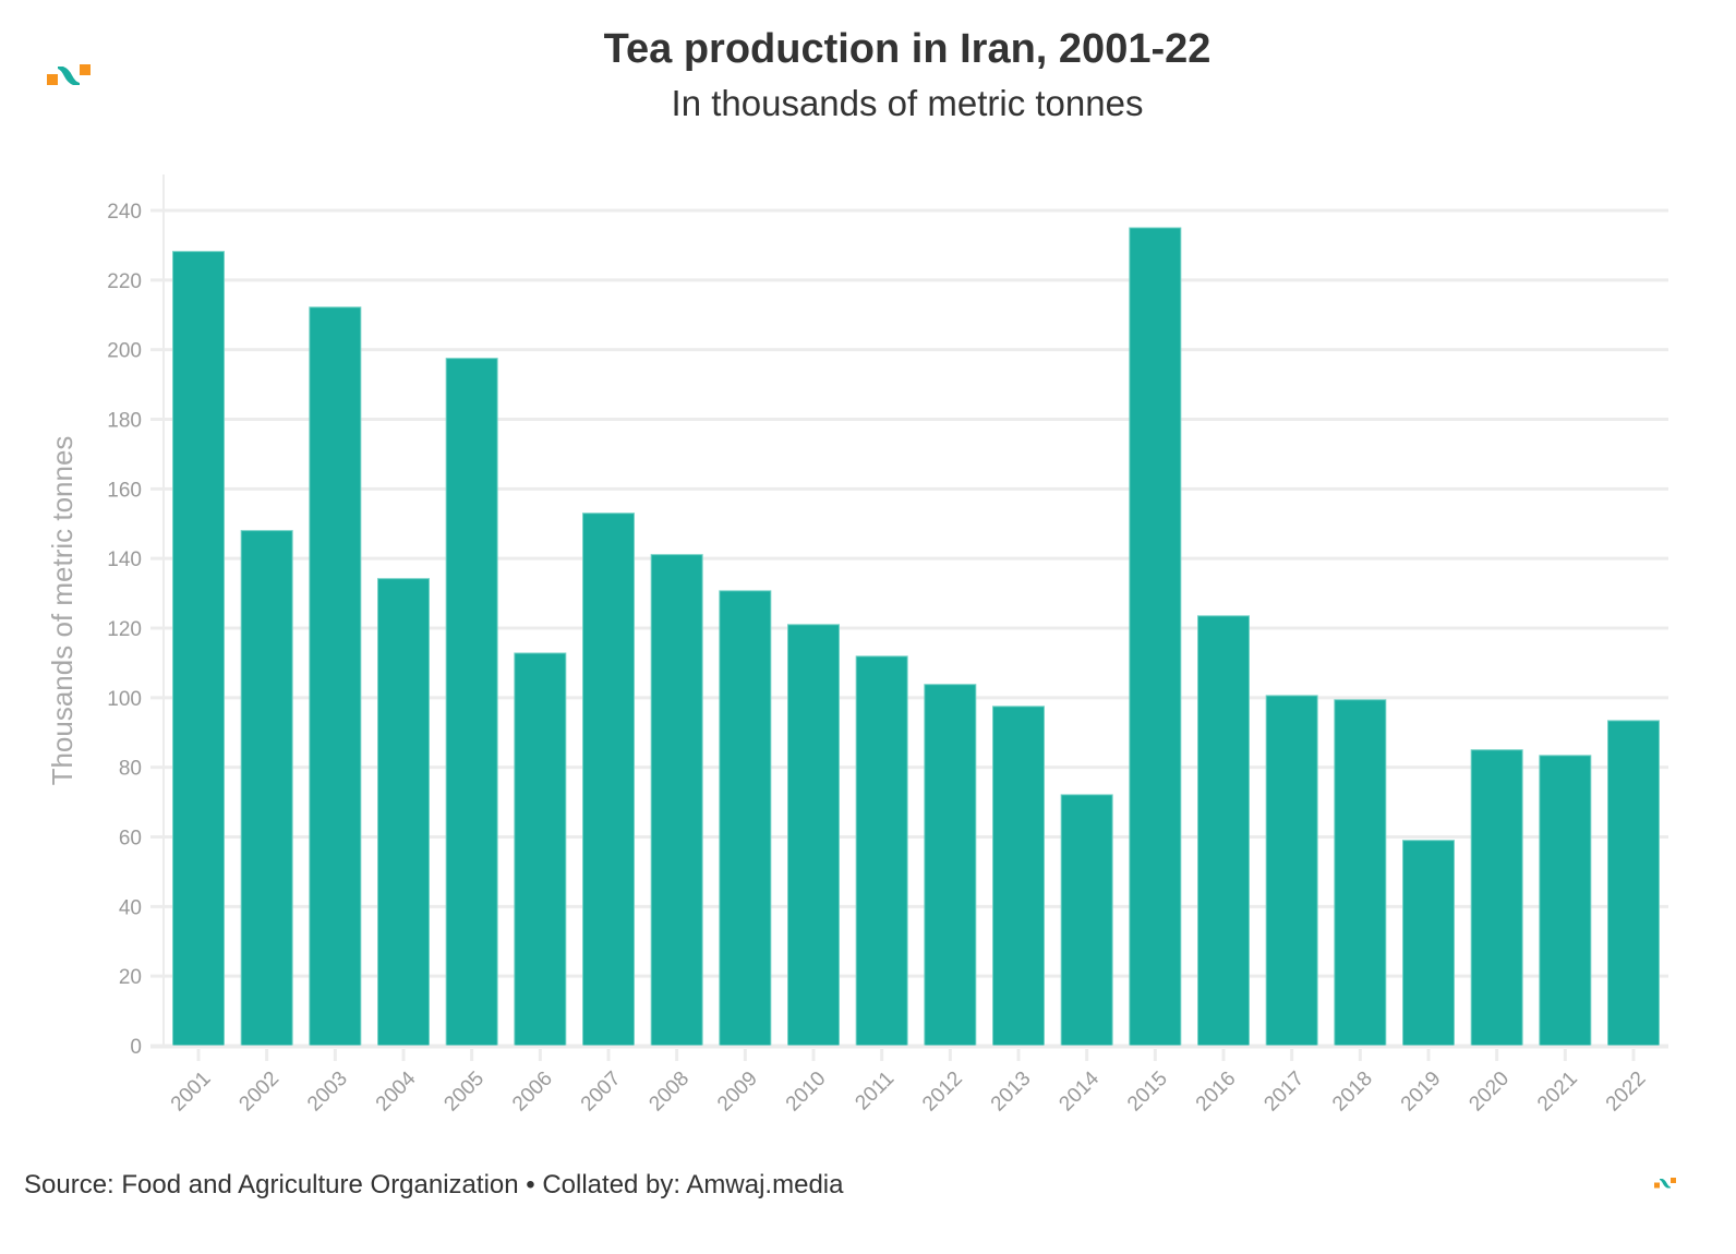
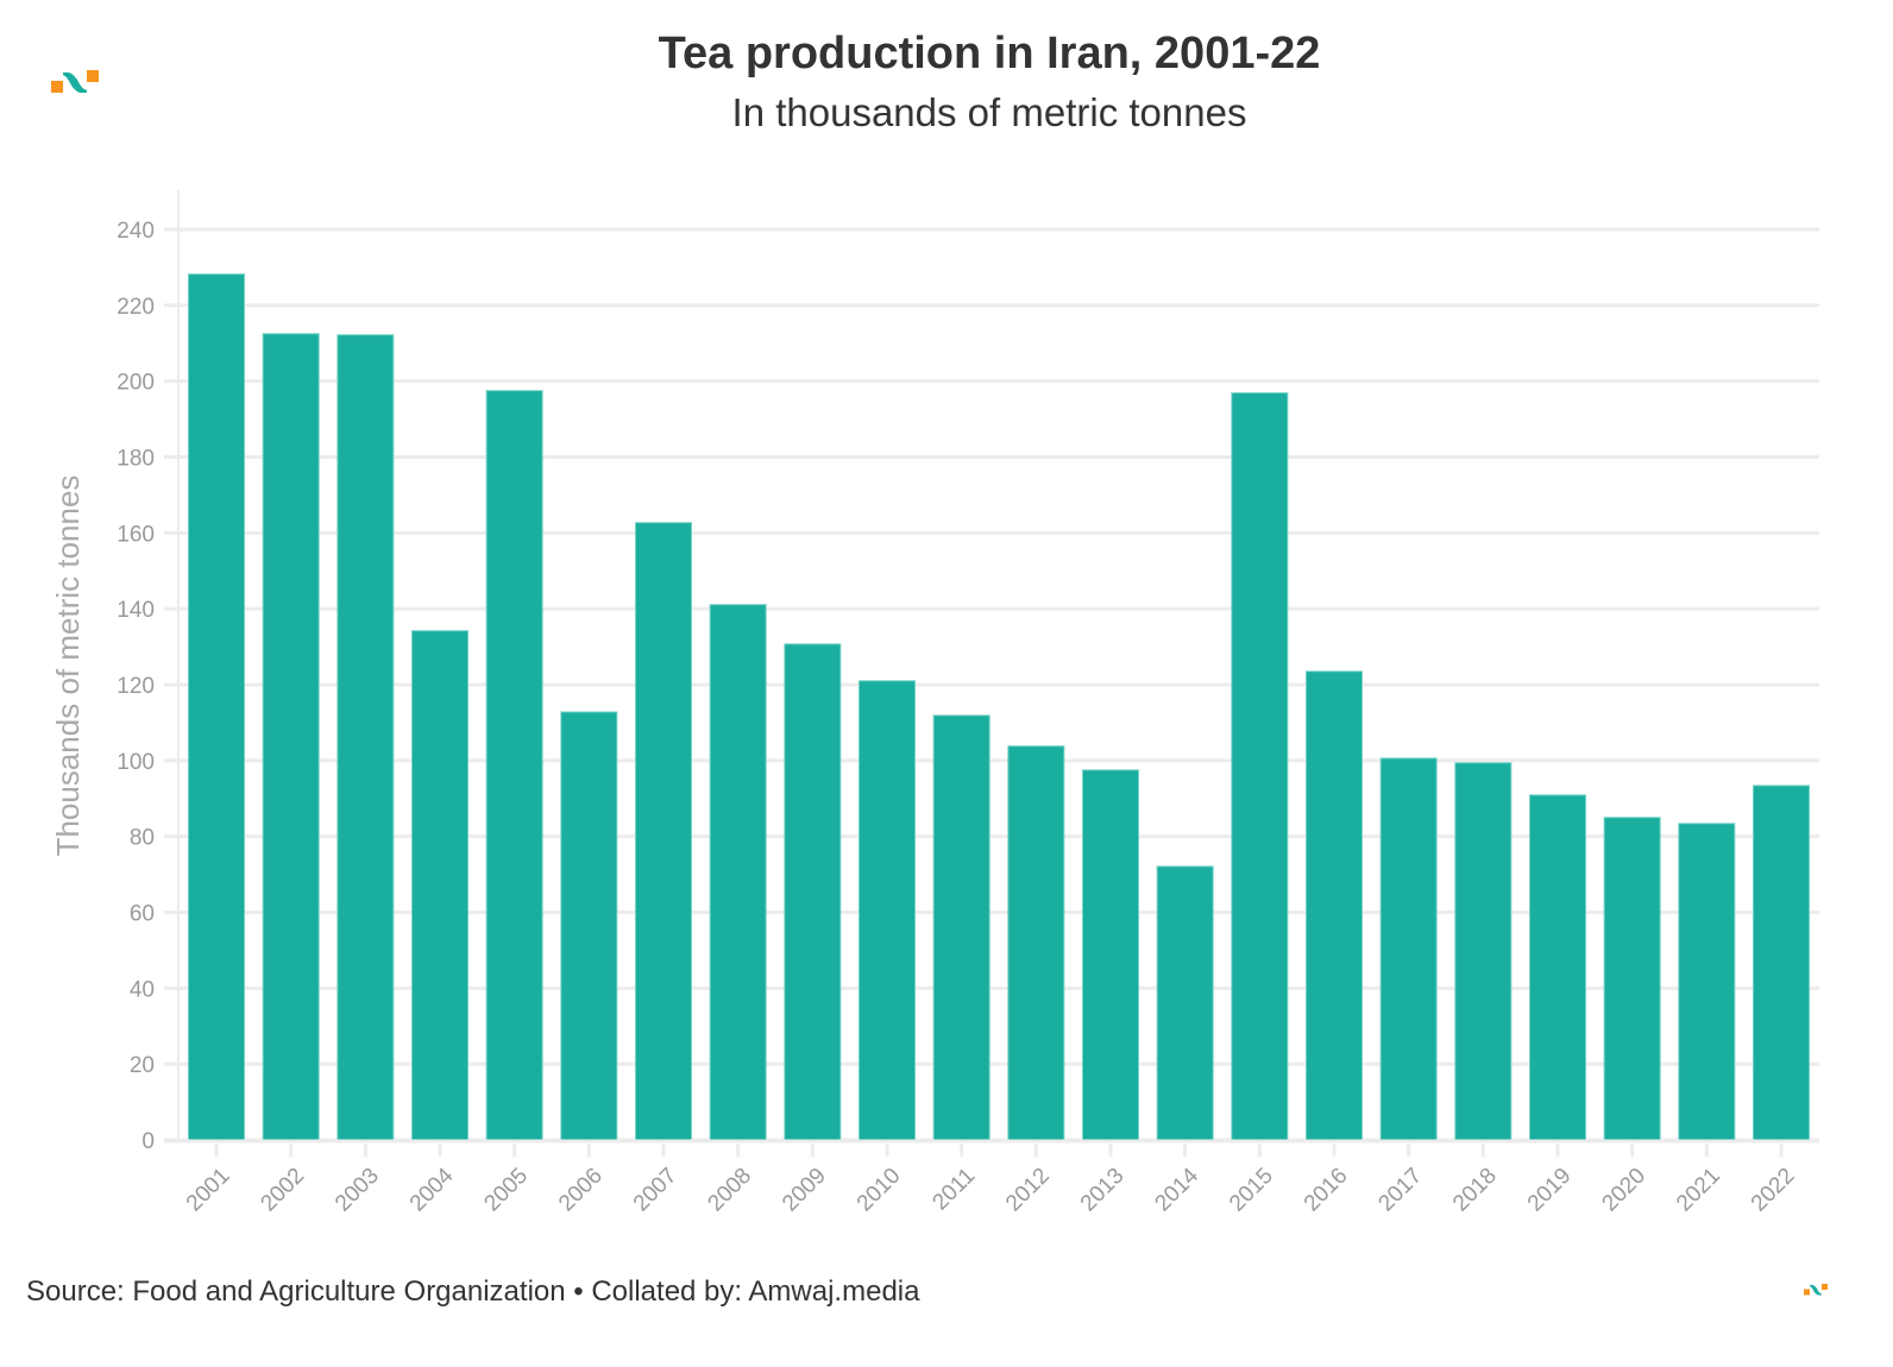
2002: 148 -> 212
2007: 153 -> 163
2015: 235 -> 197
2019: 59 -> 91
